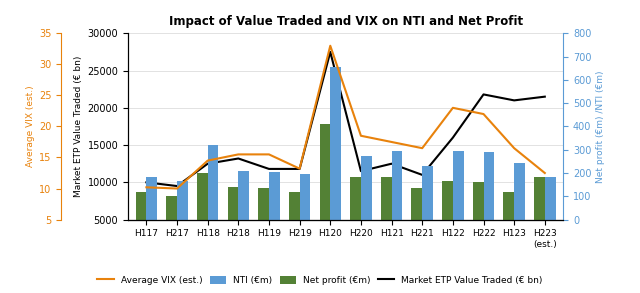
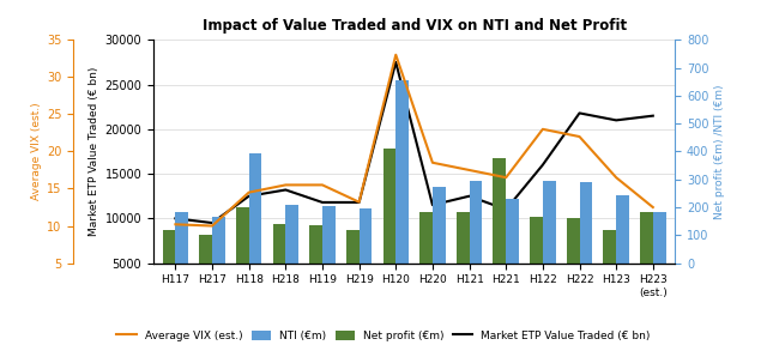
NTI (€m)/H118: 320 -> 395
Net profit (€m)/H221: 135 -> 375
